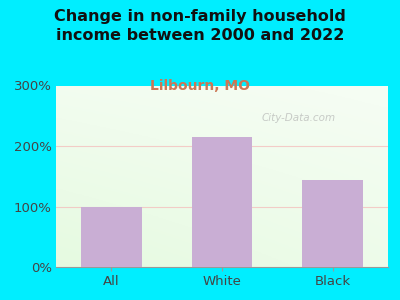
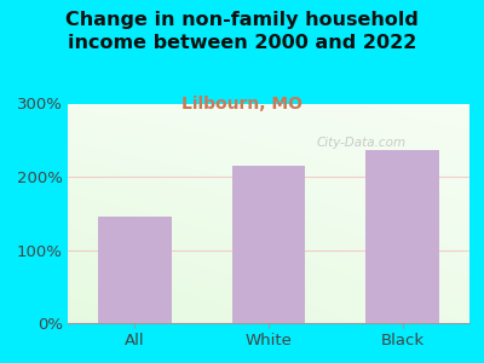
All: 100% -> 146%
Black: 143% -> 236%
